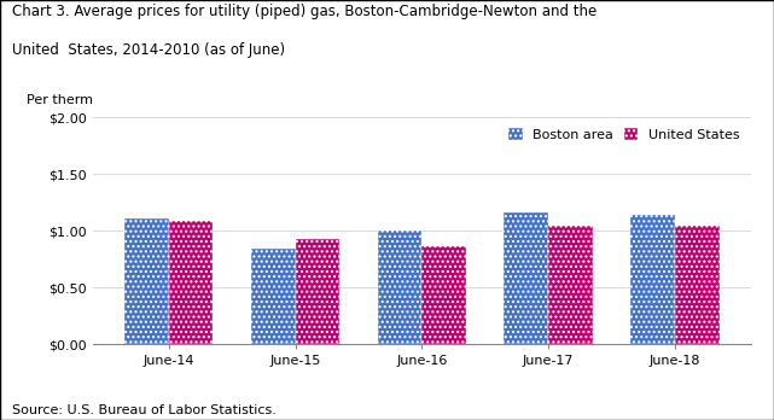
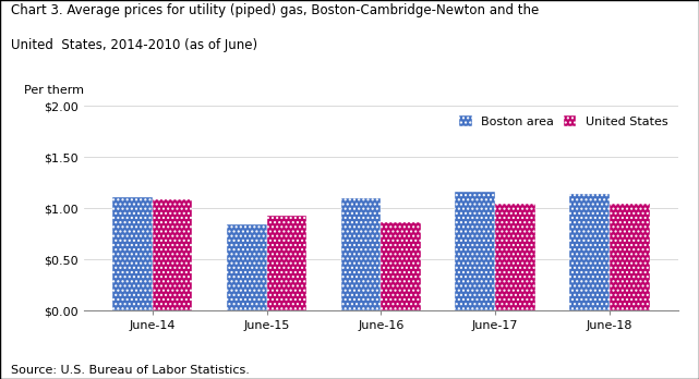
Boston area/June-16: $1.00 -> $1.10
